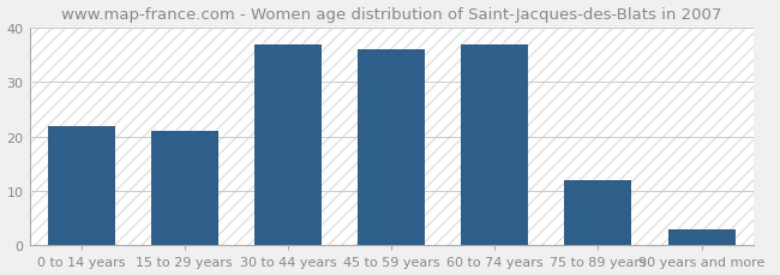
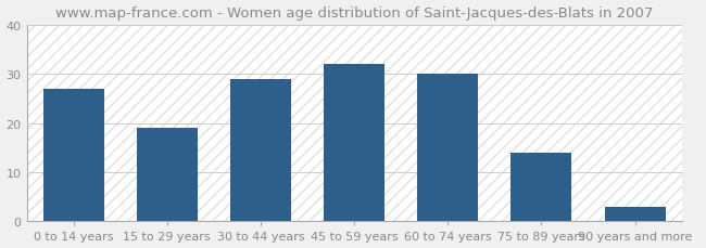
0 to 14 years: 22 -> 27
15 to 29 years: 21 -> 19
30 to 44 years: 37 -> 29
45 to 59 years: 36 -> 32
60 to 74 years: 37 -> 30
75 to 89 years: 12 -> 14
